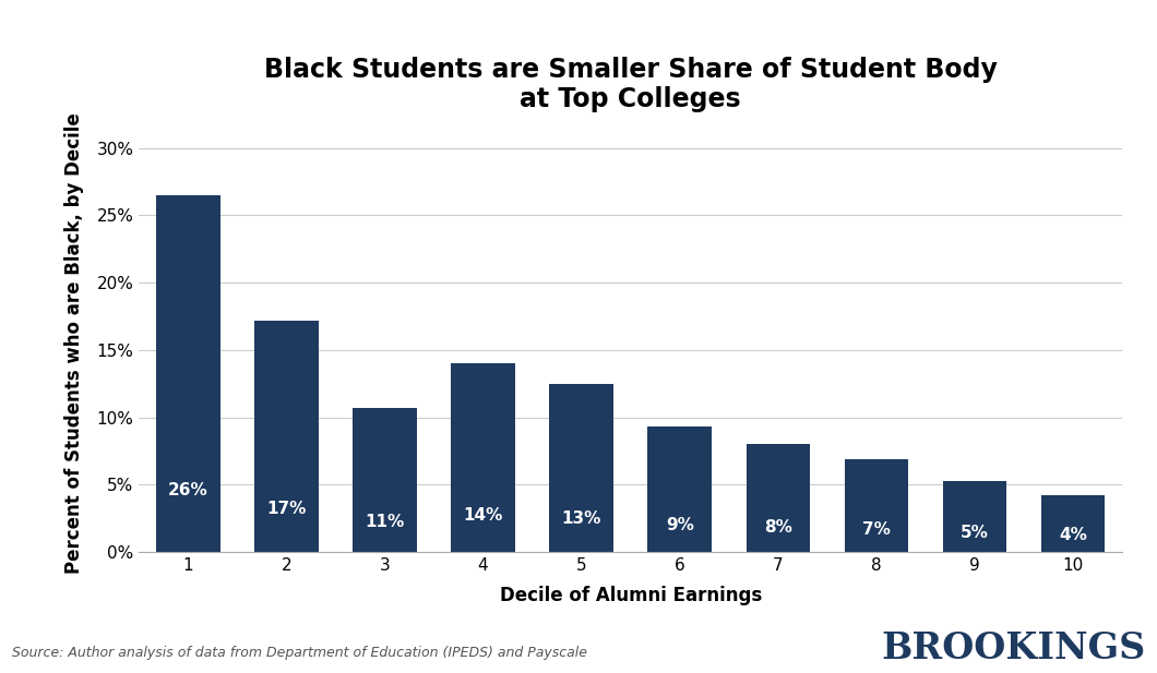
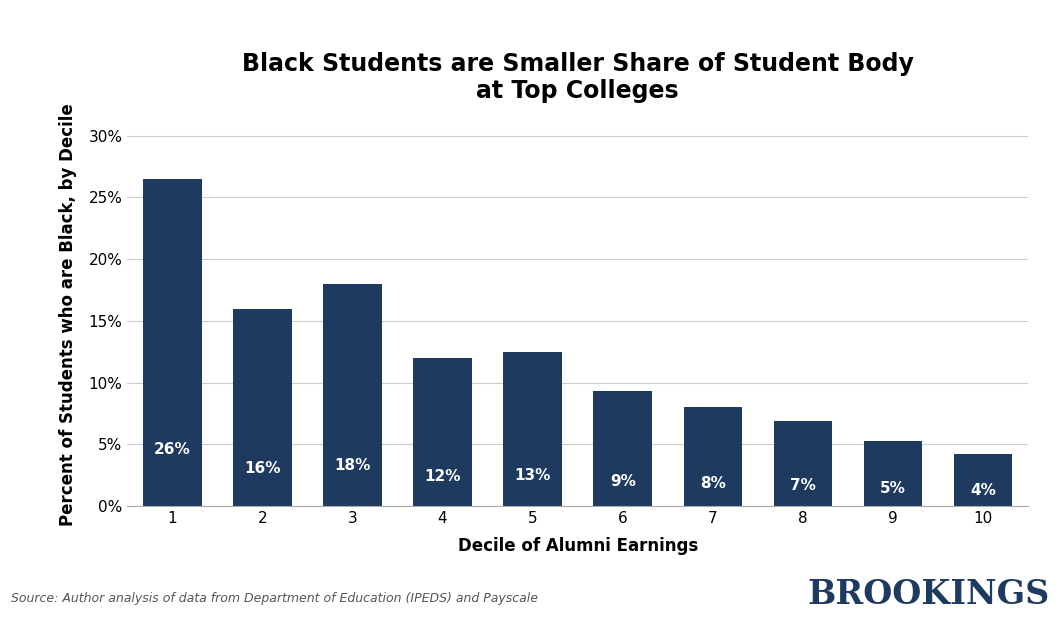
2: 17% -> 16%
3: 11% -> 18%
4: 14% -> 12%
